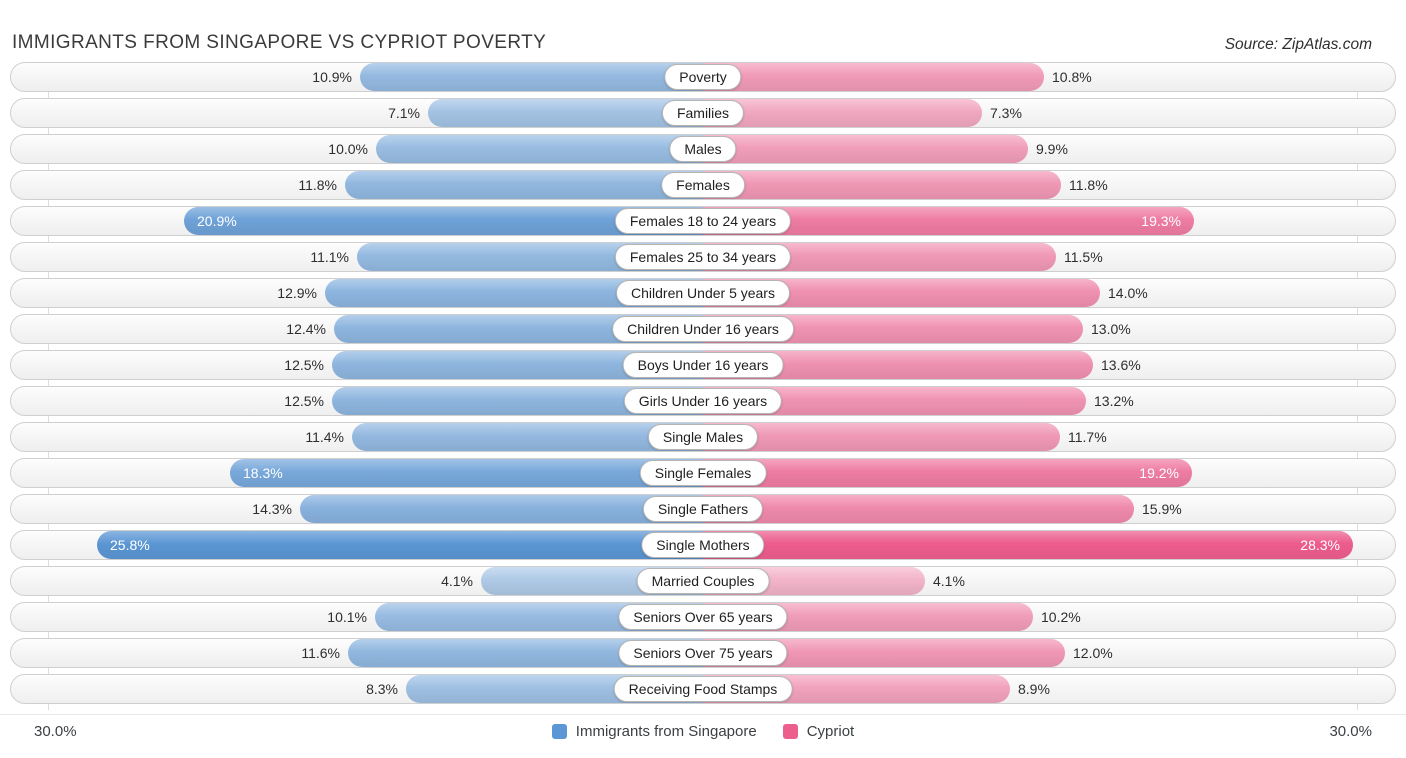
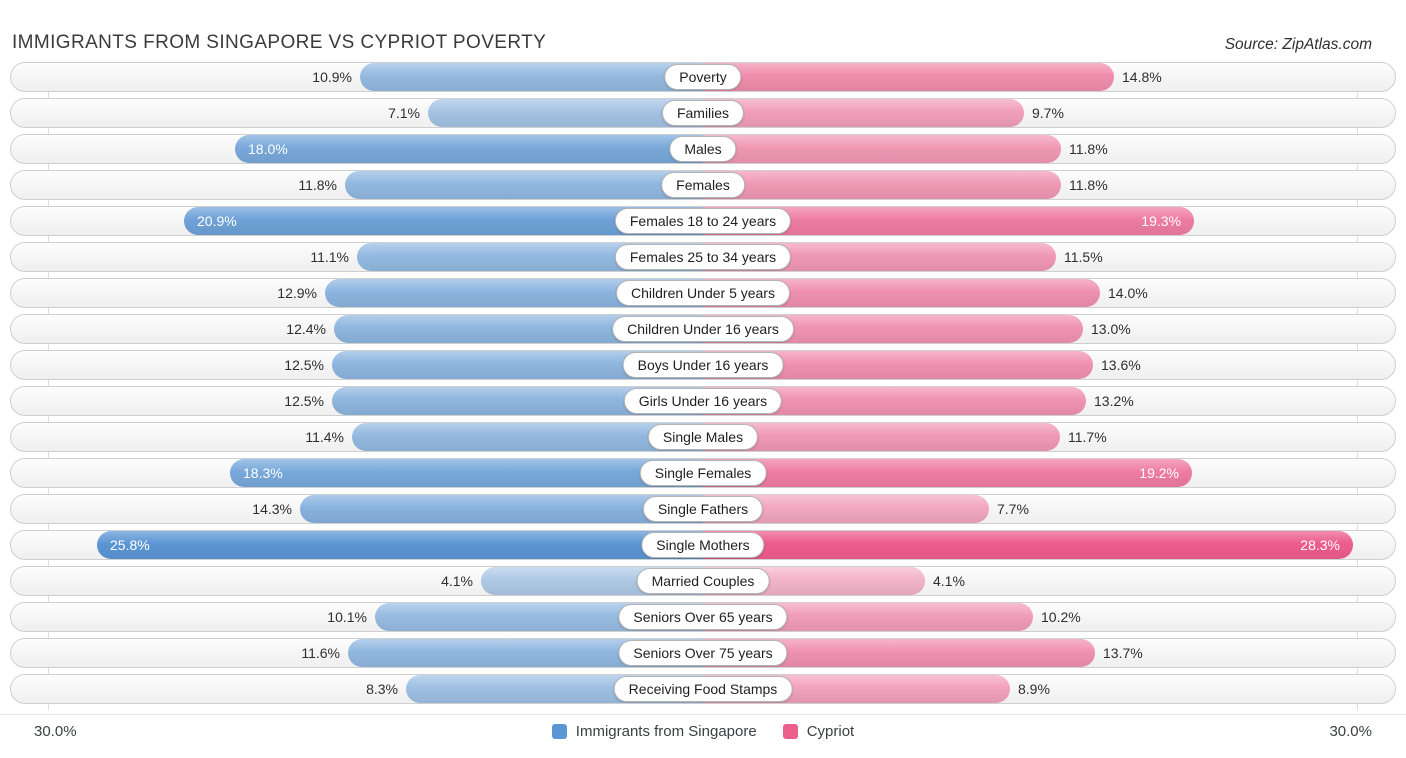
Cypriot/Poverty: 10.8% -> 14.8%
Cypriot/Families: 7.3% -> 9.7%
Immigrants from Singapore/Males: 10.0% -> 18.0%
Cypriot/Males: 9.9% -> 11.8%
Cypriot/Single Fathers: 15.9% -> 7.7%
Cypriot/Seniors Over 75 years: 12.0% -> 13.7%
